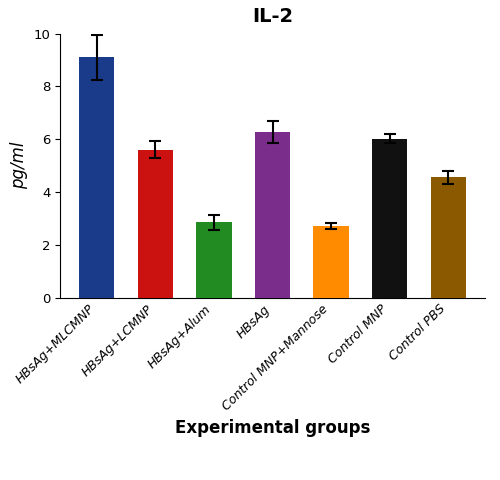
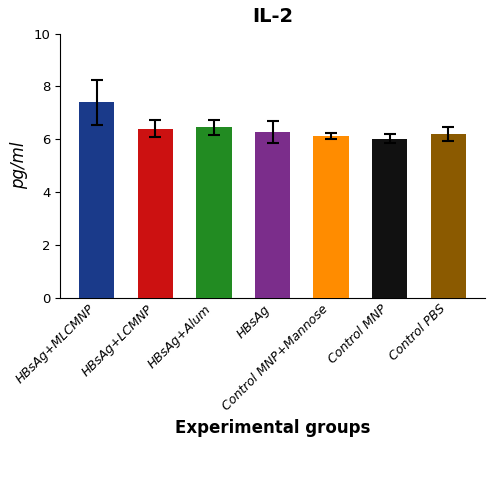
HBsAg+MLCMNP: 9.10 -> 7.40
HBsAg+LCMNP: 5.60 -> 6.40
HBsAg+Alum: 2.85 -> 6.45
Control MNP+Mannose: 2.70 -> 6.12
Control PBS: 4.55 -> 6.20
